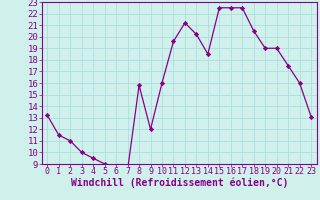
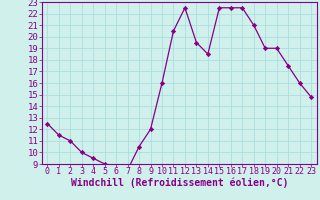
0: 13.2 -> 12.5
8: 15.8 -> 10.5
11: 19.6 -> 20.5
12: 21.2 -> 22.5
13: 20.2 -> 19.5
18: 20.5 -> 21.0
23: 13.1 -> 14.8
